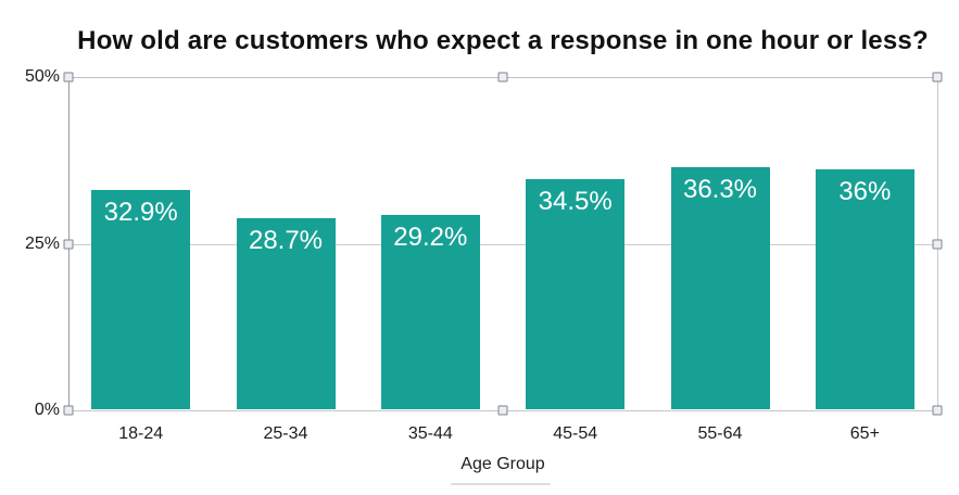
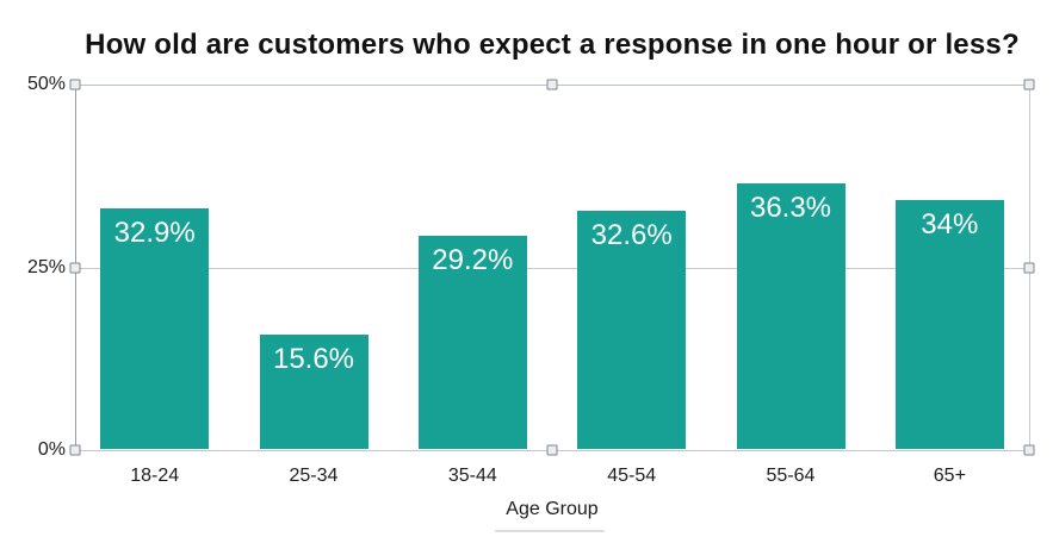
25-34: 28.7% -> 15.6%
45-54: 34.5% -> 32.6%
65+: 36% -> 34%
